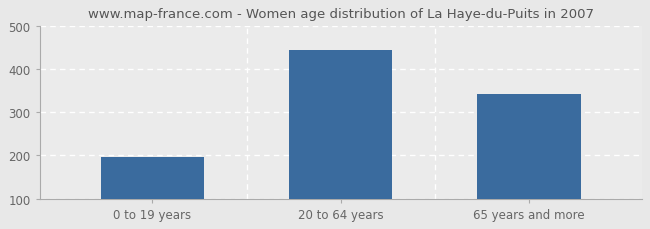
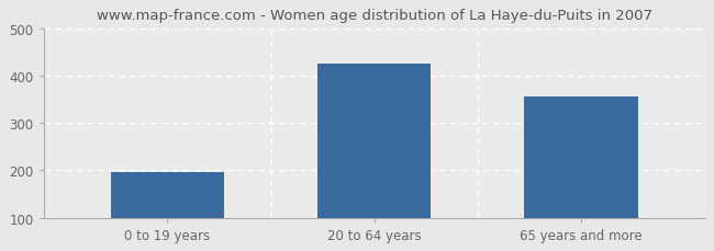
20 to 64 years: 443 -> 425
65 years and more: 341 -> 355
